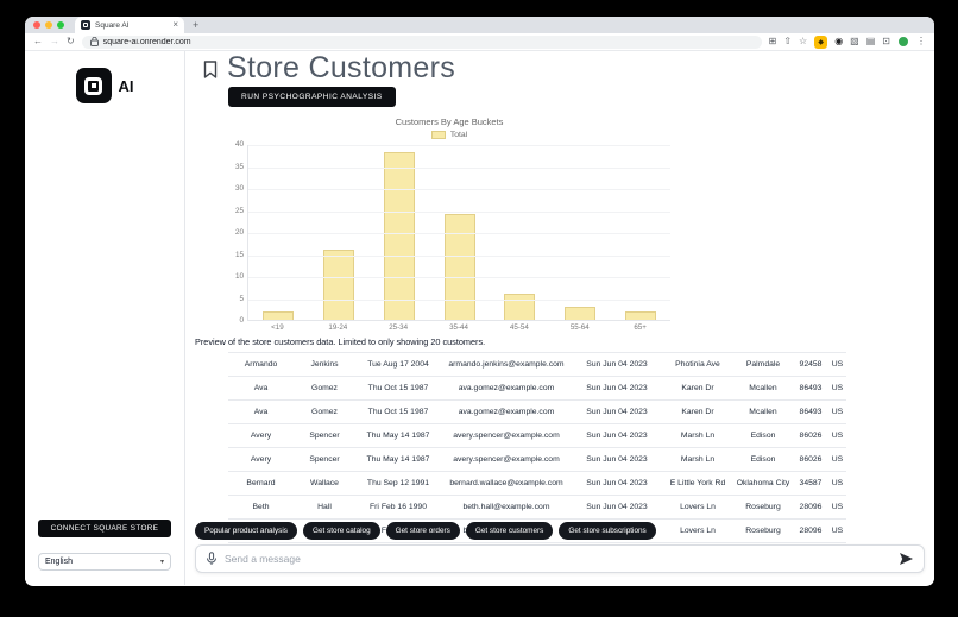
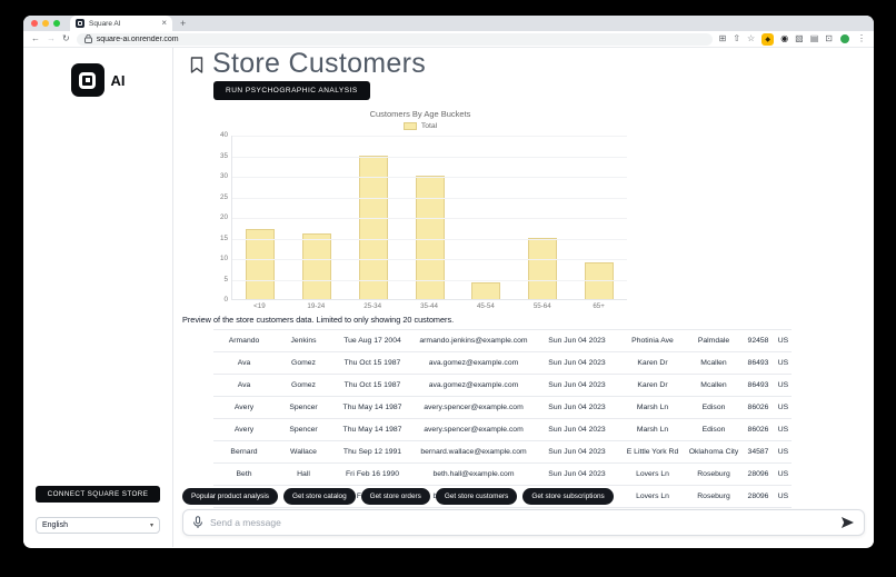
<19: 2 -> 17
25-34: 38 -> 35
35-44: 24 -> 30
45-54: 6 -> 4
55-64: 3 -> 15
65+: 2 -> 9
